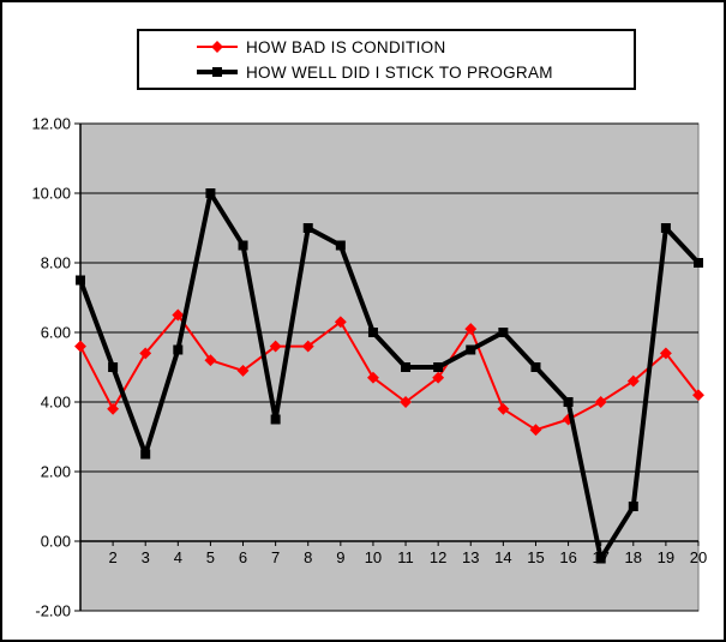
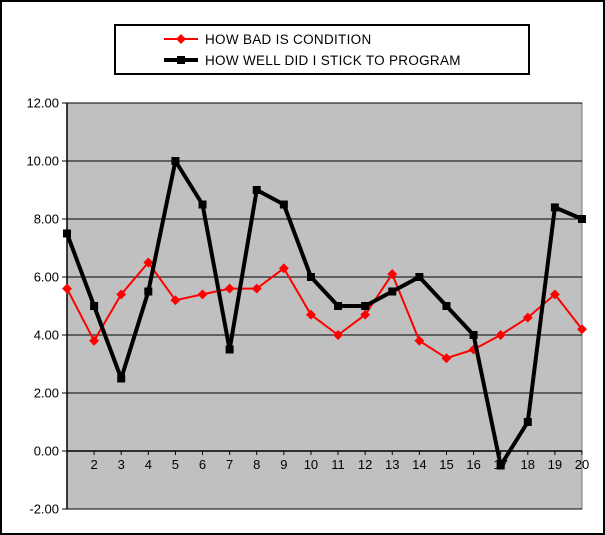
HOW BAD IS CONDITION/6: 4.9 -> 5.4
HOW WELL DID I STICK TO PROGRAM/19: 9.0 -> 8.4
